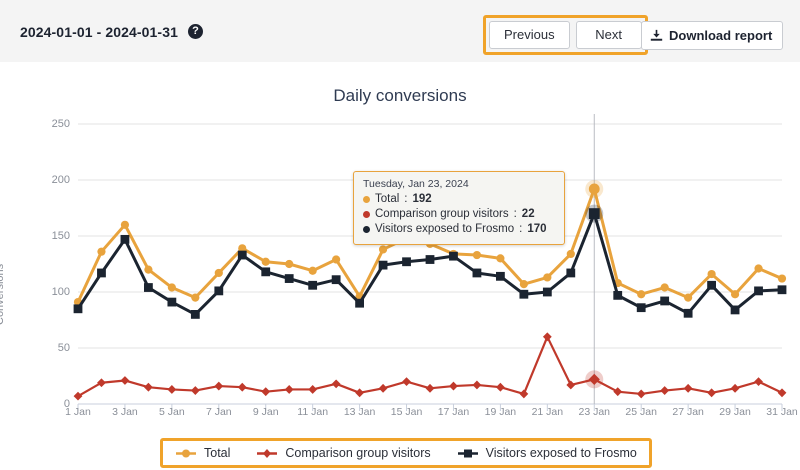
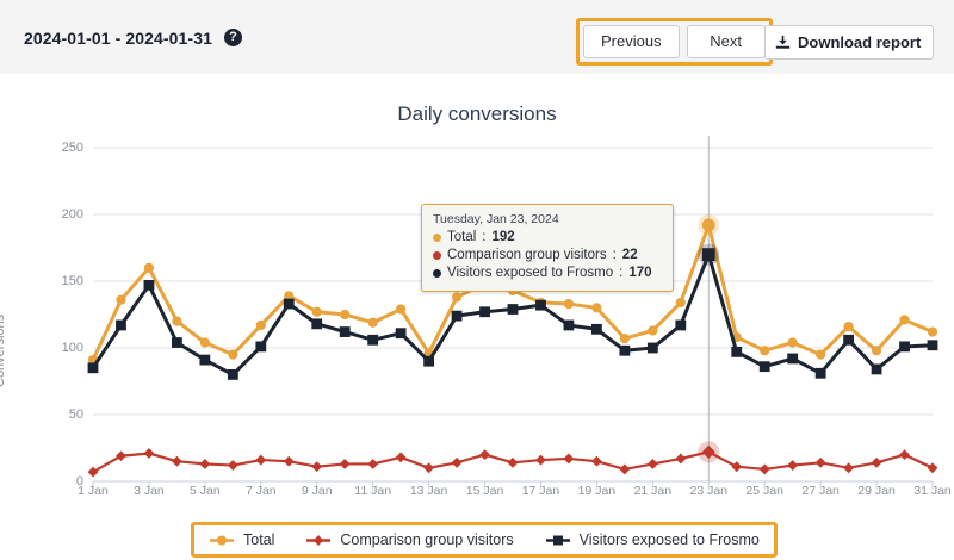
Comparison group visitors/21 Jan: 60 -> 13
